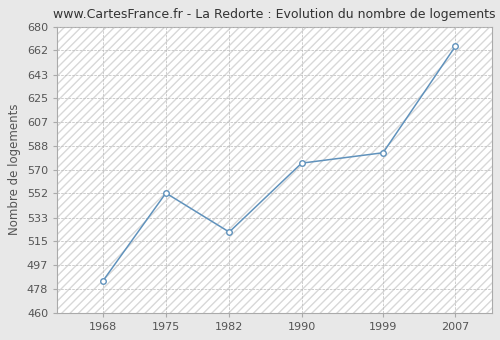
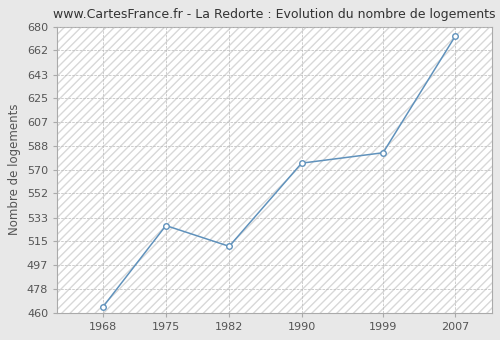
1968: 484 -> 464
1975: 552 -> 527
1982: 522 -> 511
2007: 665 -> 673
